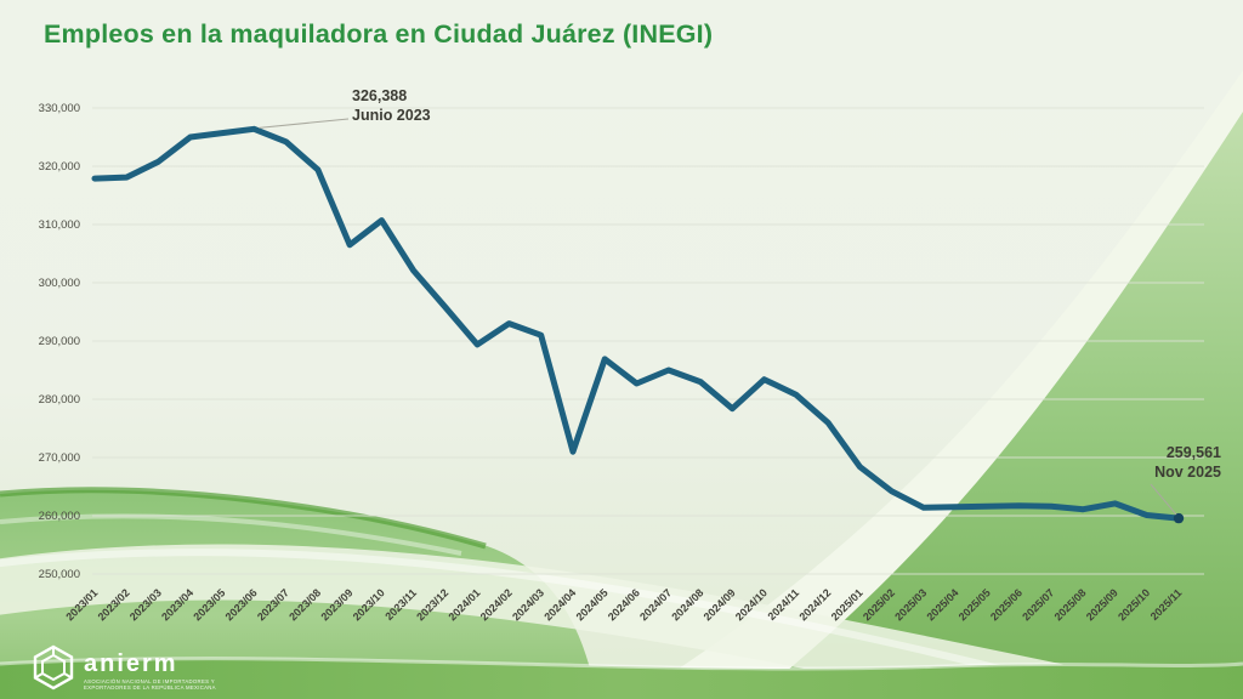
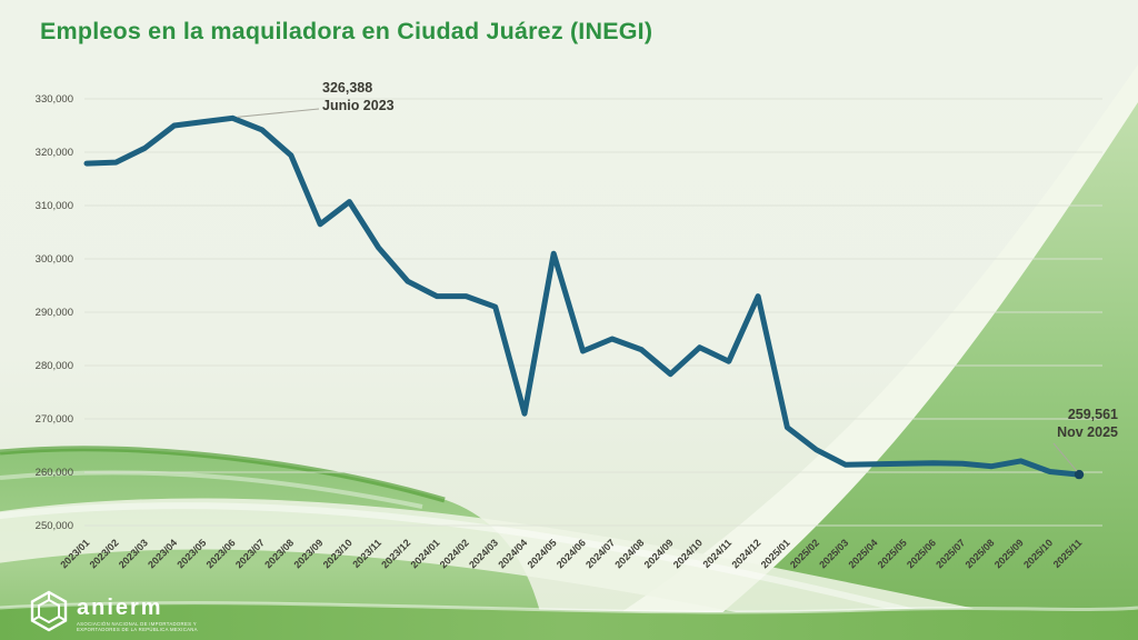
2024/01: 289000 -> 293000
2024/05: 287000 -> 301000
2024/12: 276000 -> 293000
